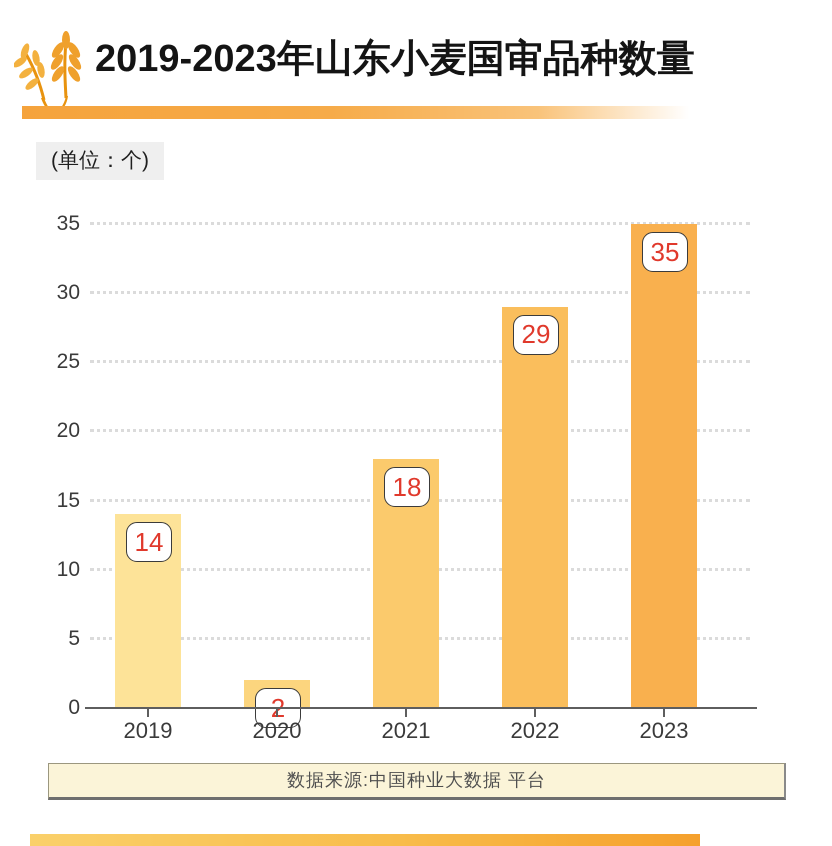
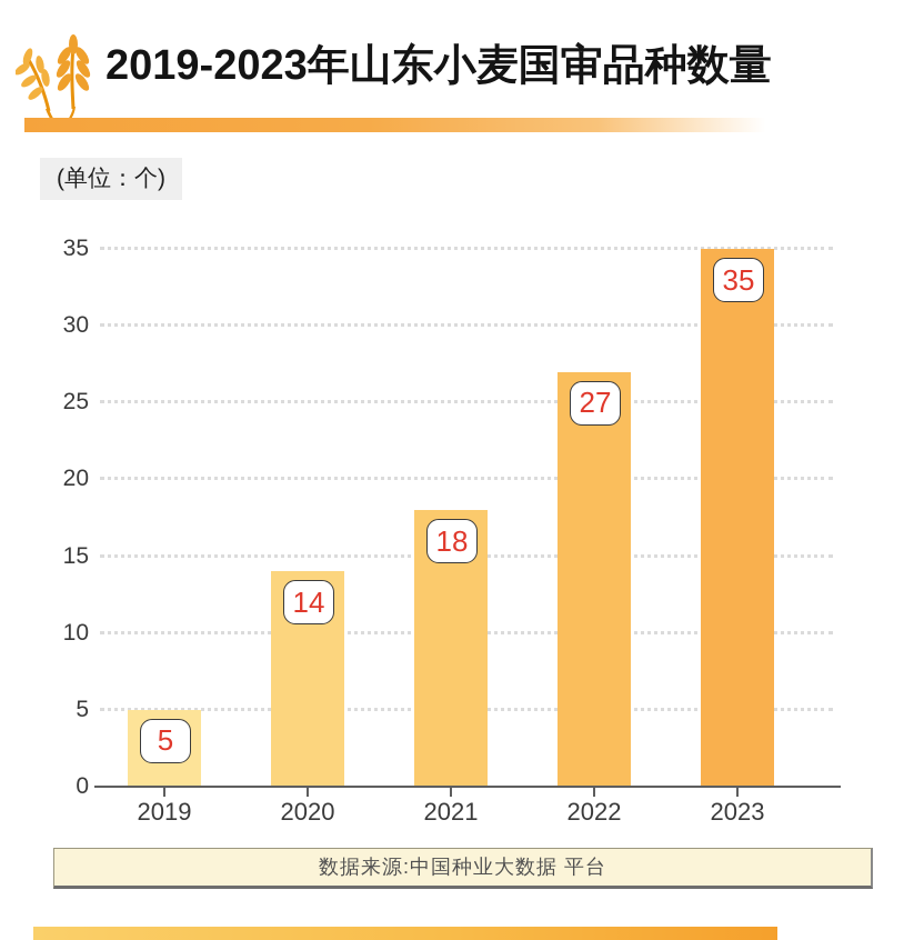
2019: 14 -> 5
2020: 2 -> 14
2022: 29 -> 27
